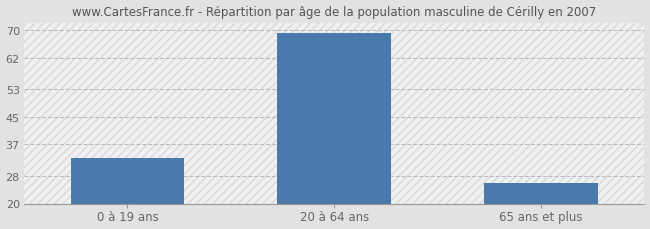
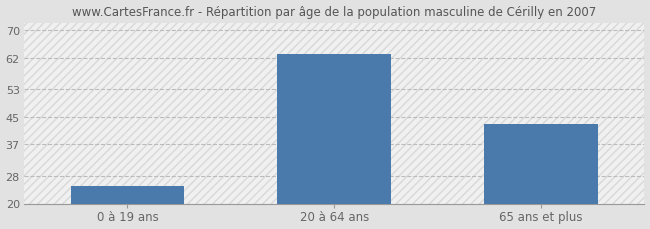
0 à 19 ans: 33 -> 25
20 à 64 ans: 69 -> 63
65 ans et plus: 26 -> 43
